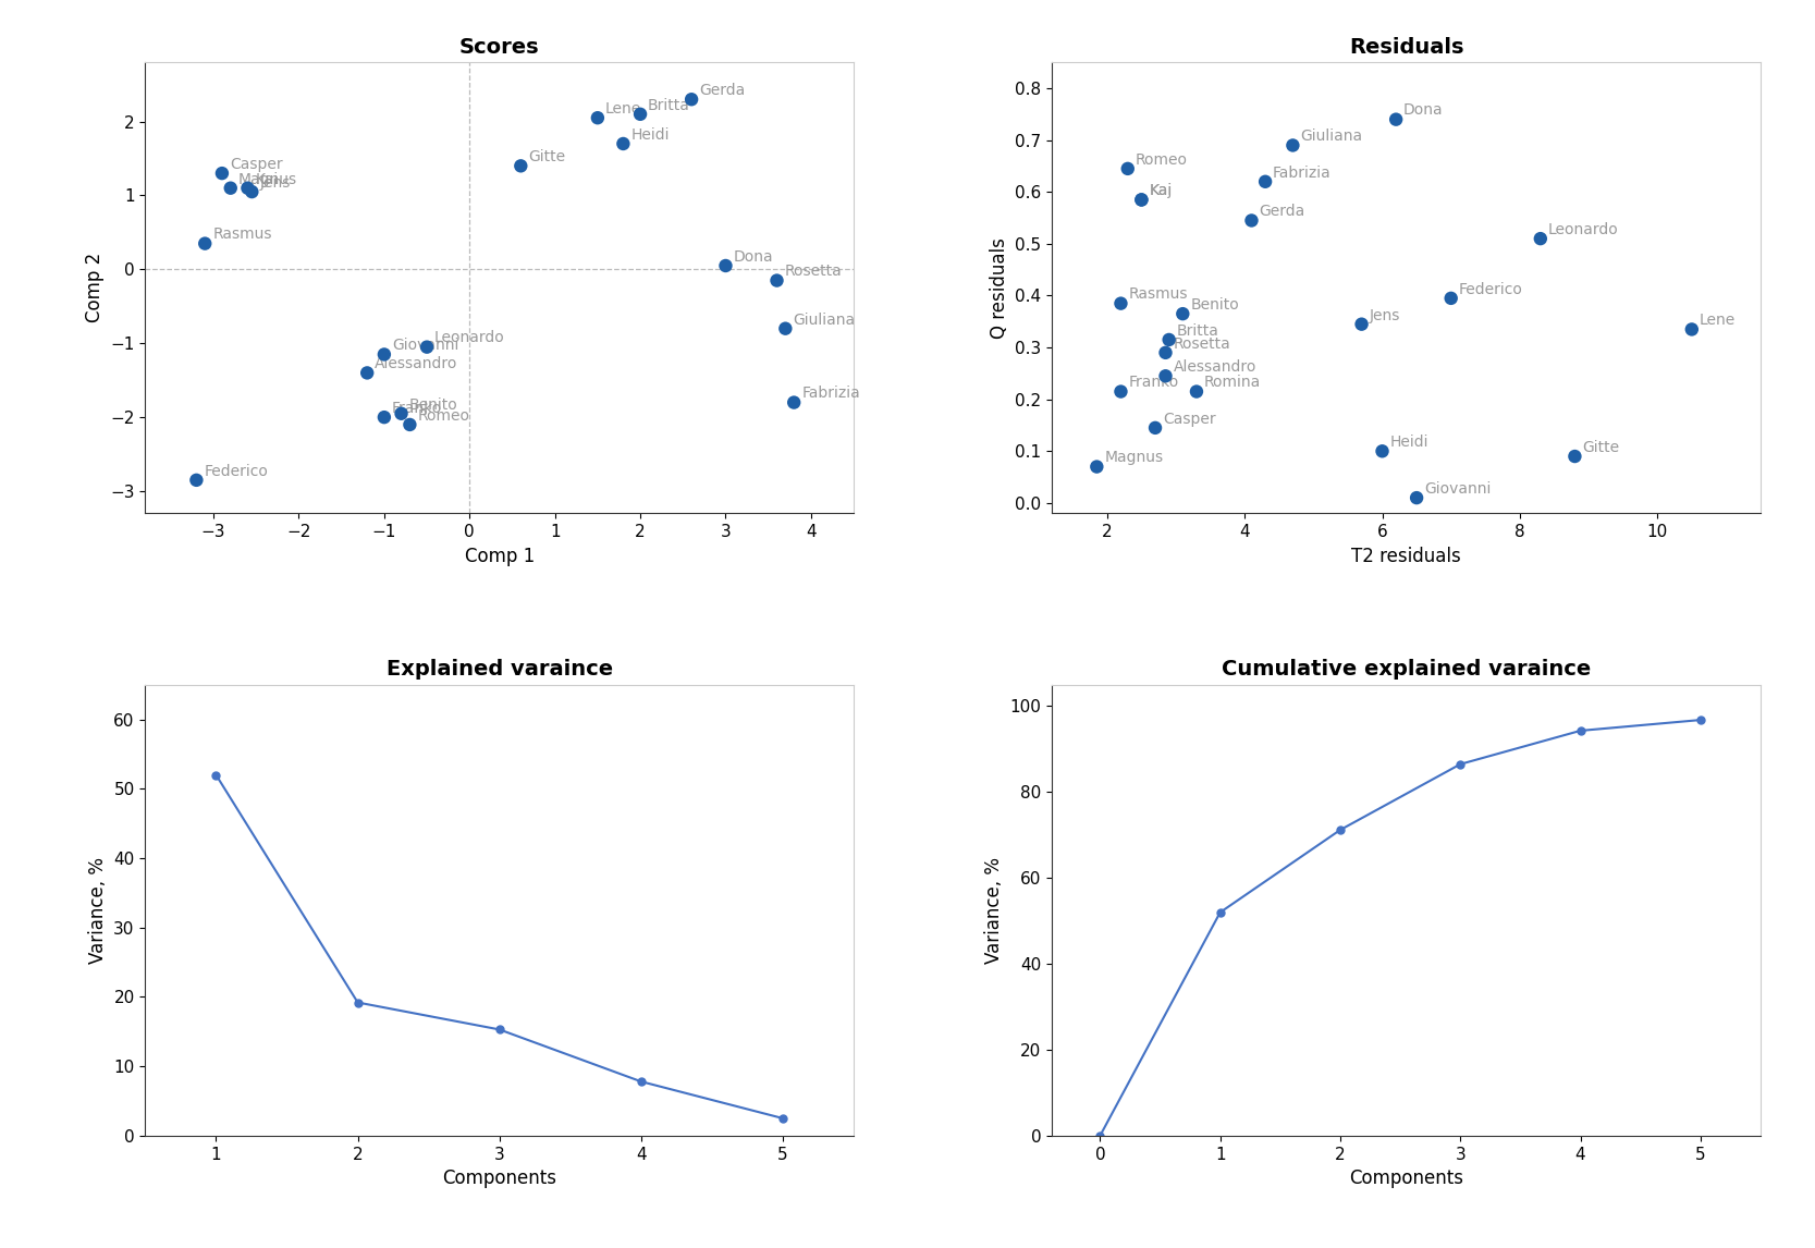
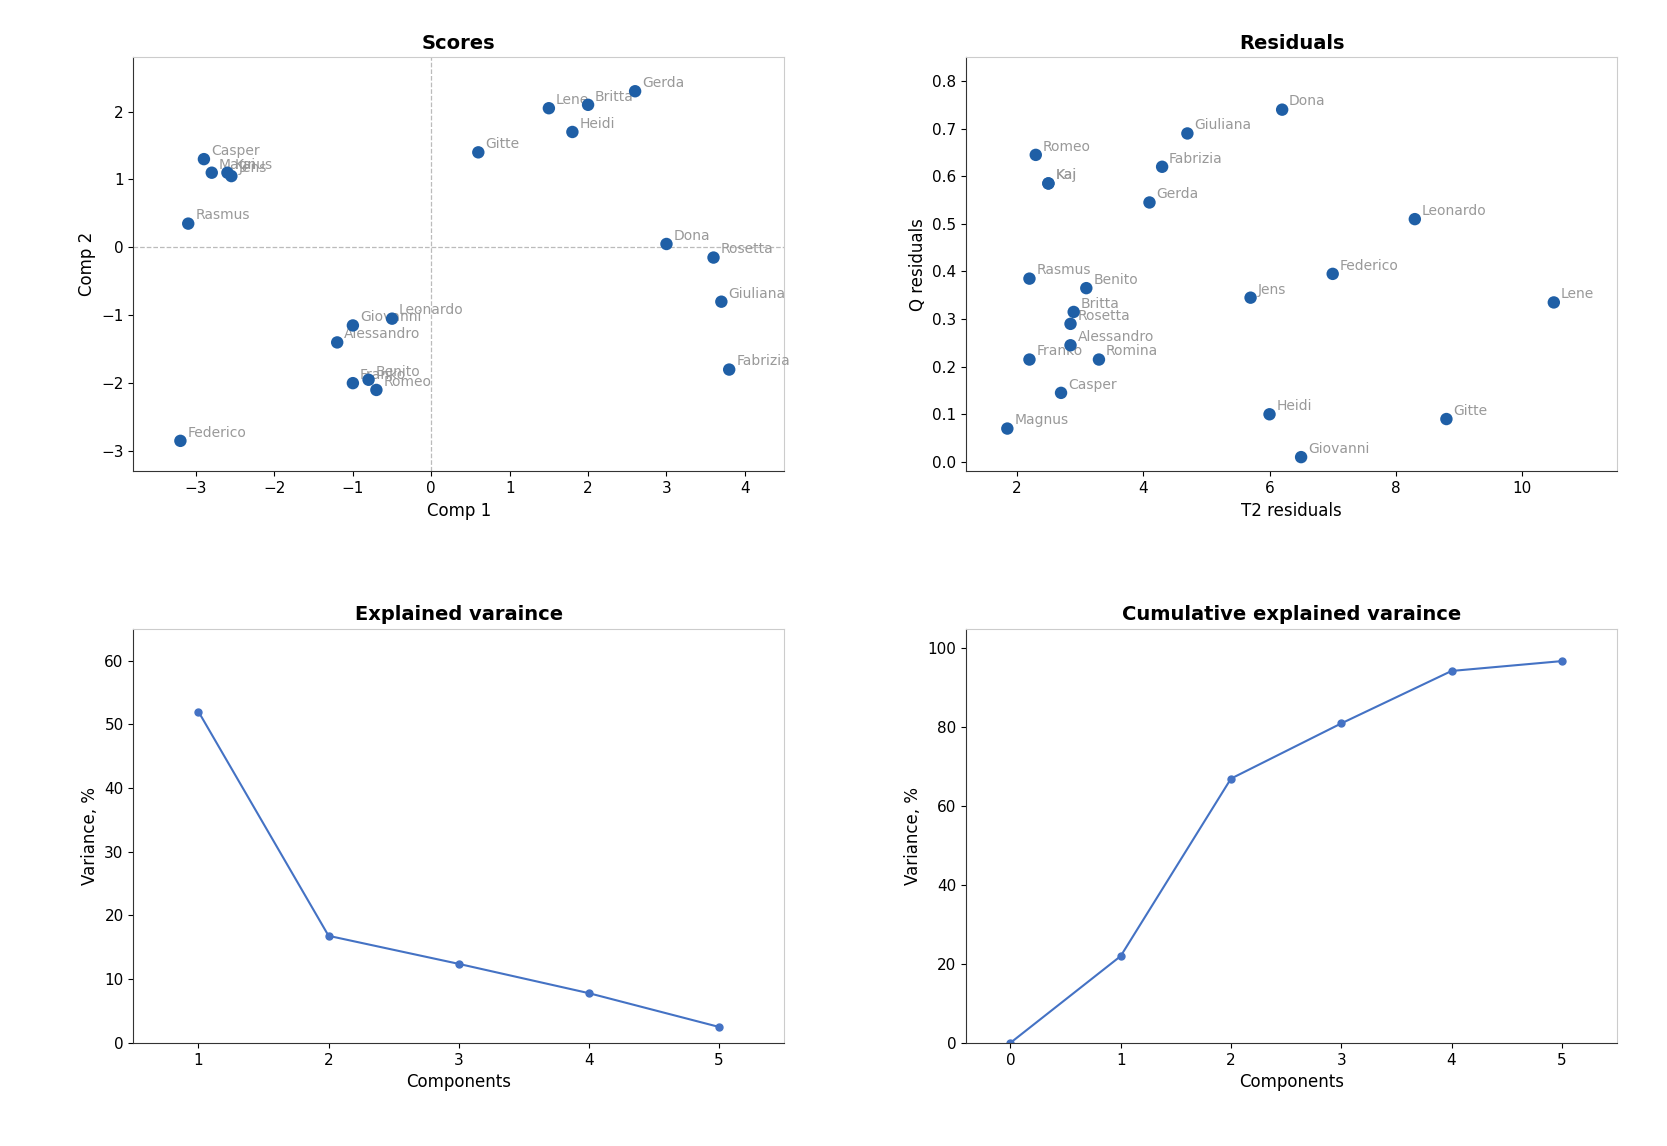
Explained varaince/2: 19.2 -> 16.8
Explained varaince/3: 15.3 -> 12.4
Cumulative explained varaince/1: 52.0 -> 22.0
Cumulative explained varaince/2: 71.2 -> 67.0
Cumulative explained varaince/3: 86.5 -> 81.0
